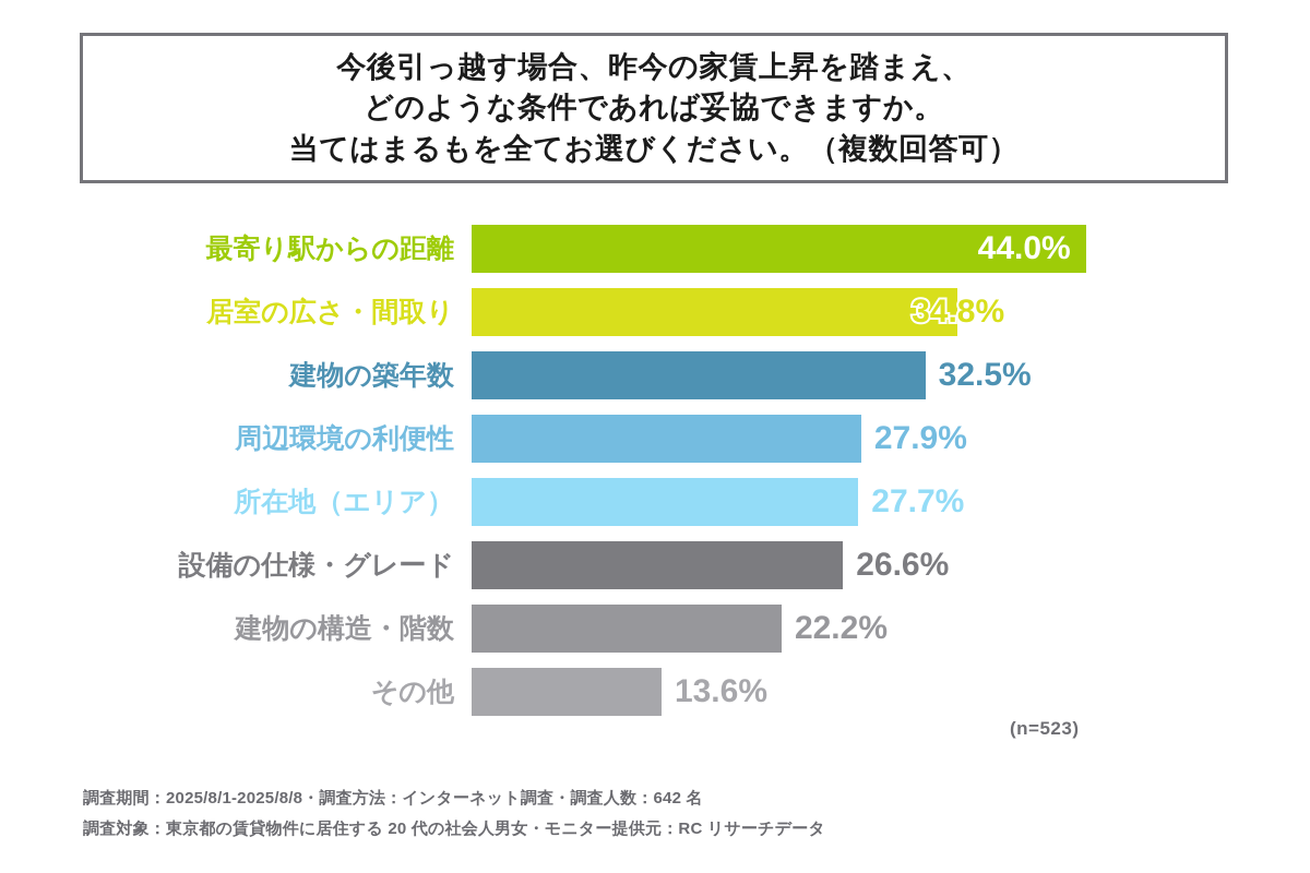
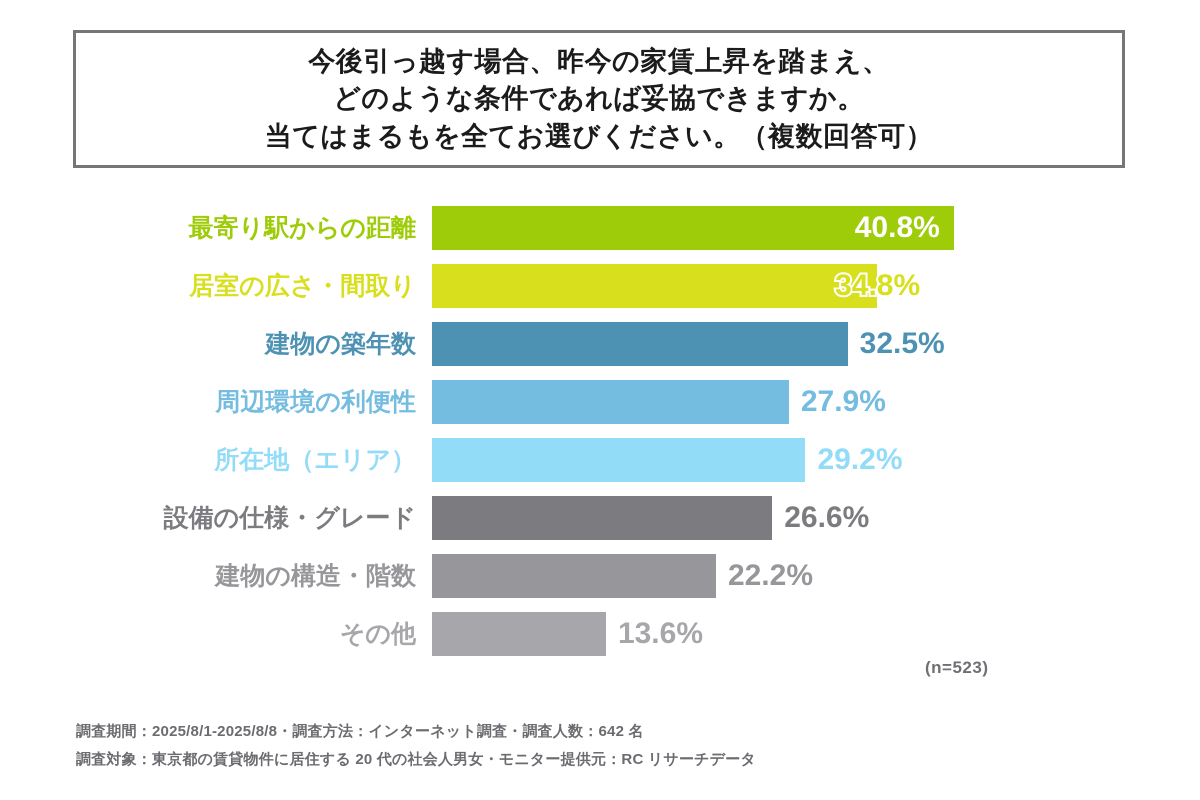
最寄り駅からの距離: 44.0% -> 40.8%
所在地（エリア）: 27.7% -> 29.2%
